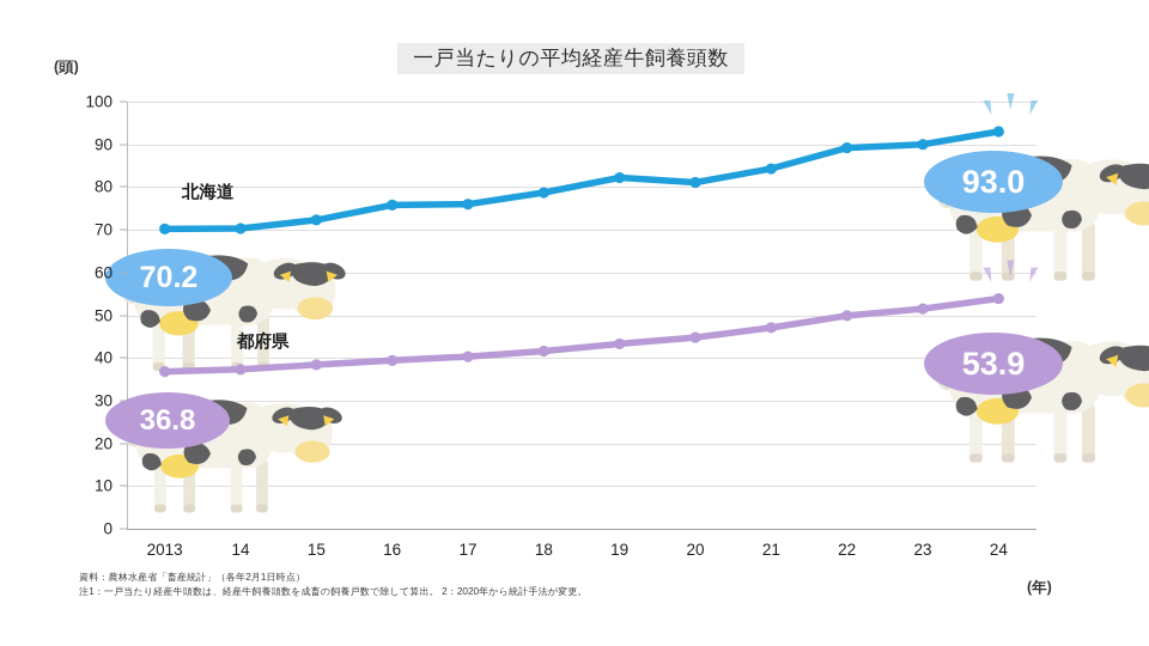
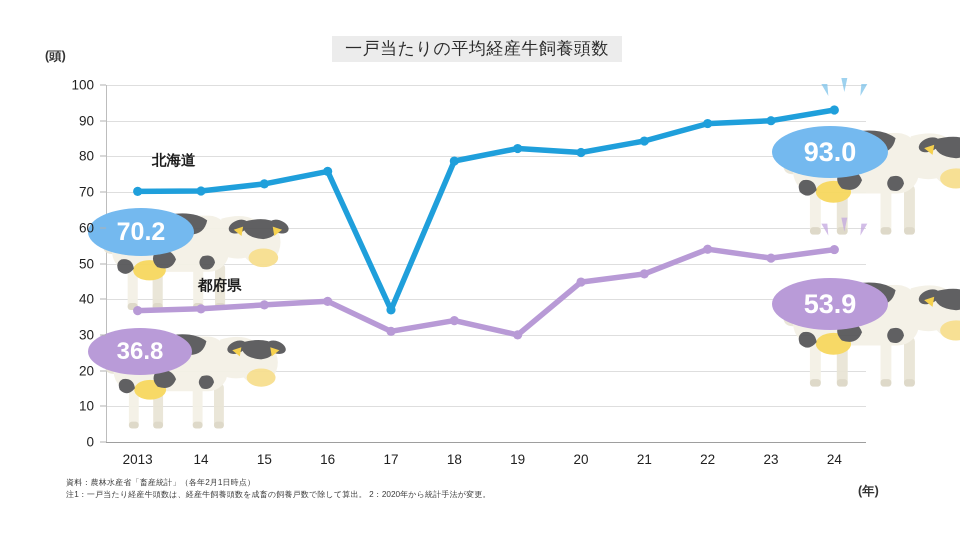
北海道/17: 76 -> 37
都府県/17: 40 -> 31
都府県/18: 42 -> 34
都府県/19: 43 -> 30
都府県/22: 50 -> 54
